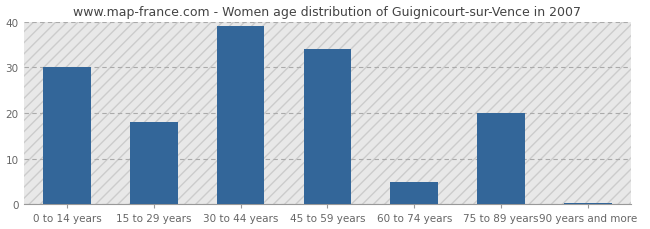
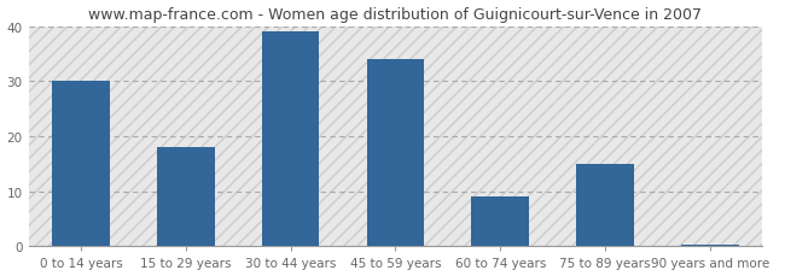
60 to 74 years: 5.0 -> 9.0
75 to 89 years: 20.0 -> 15.0
